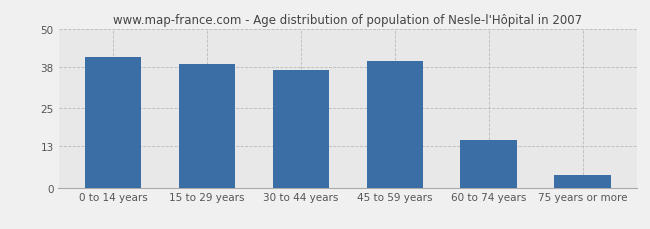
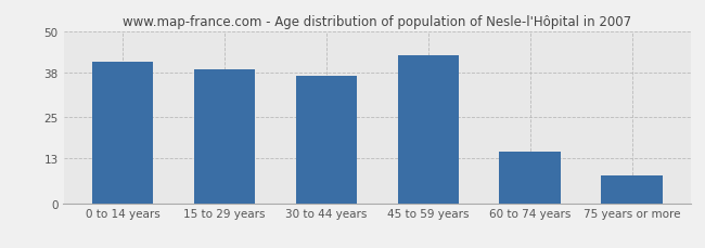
45 to 59 years: 40 -> 43
75 years or more: 4 -> 8
